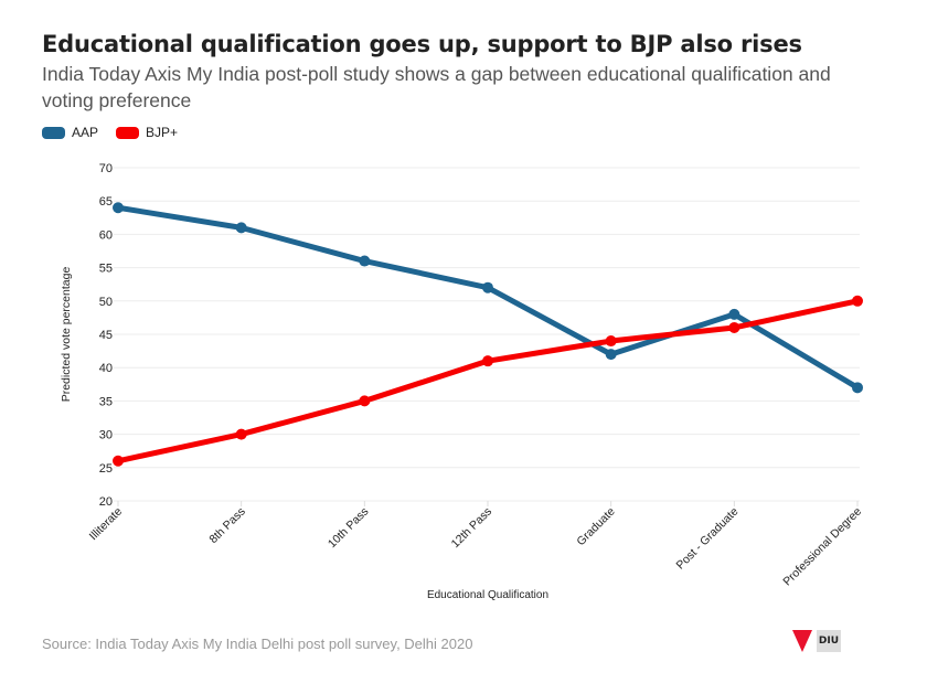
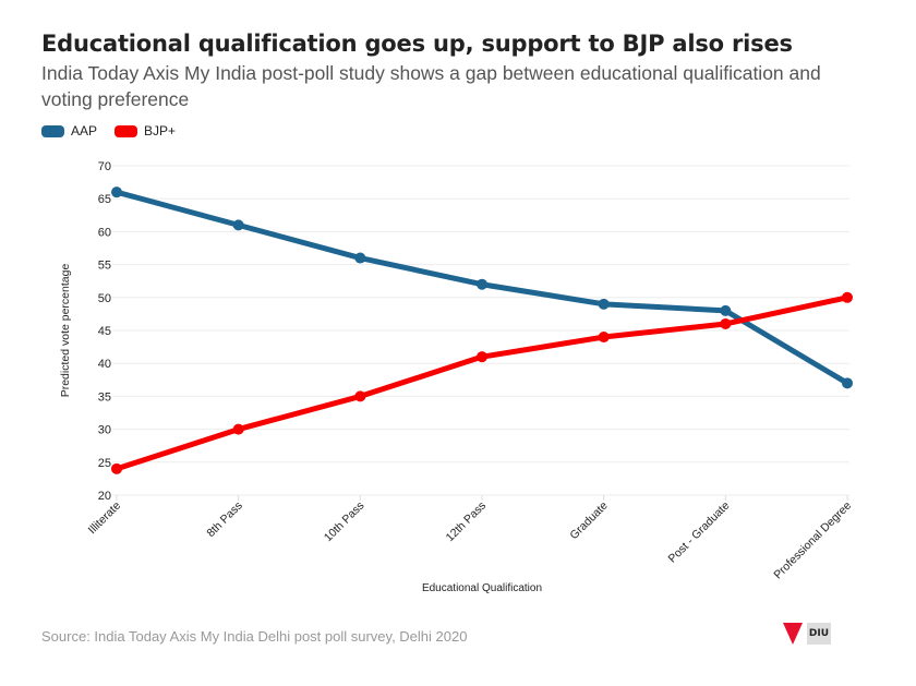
AAP/Illiterate: 64 -> 66
BJP+/Illiterate: 26 -> 24
AAP/Graduate: 42 -> 49
